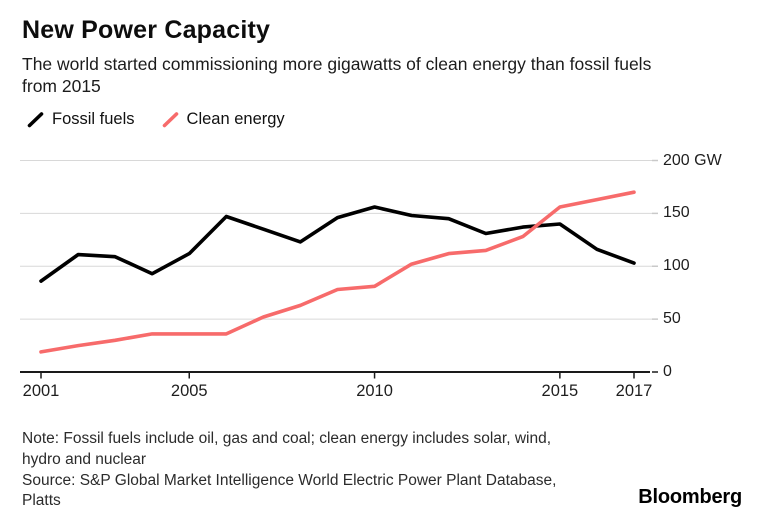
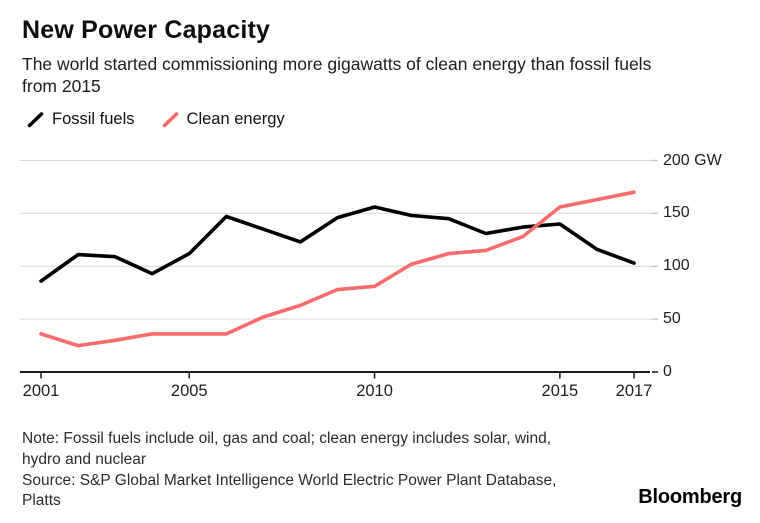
Clean energy/2001: 19 -> 36
